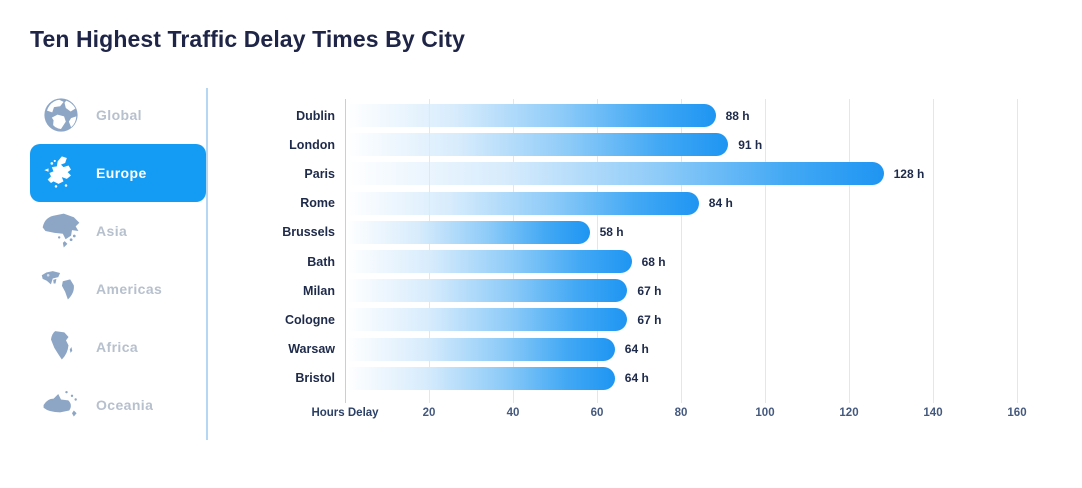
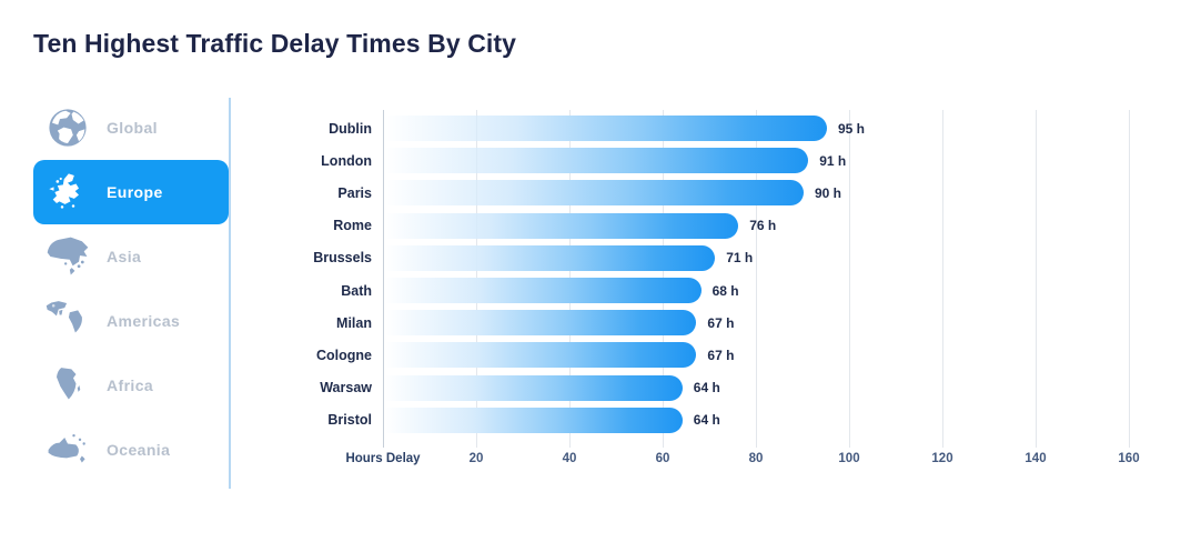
Dublin: 88 -> 95
Paris: 128 -> 90
Rome: 84 -> 76
Brussels: 58 -> 71
